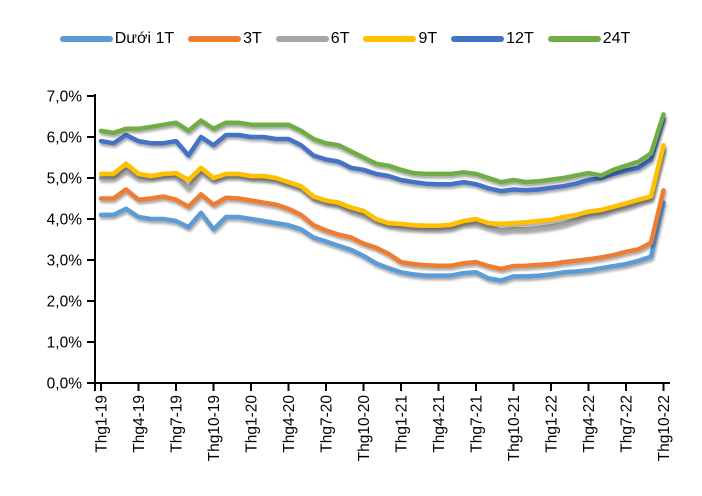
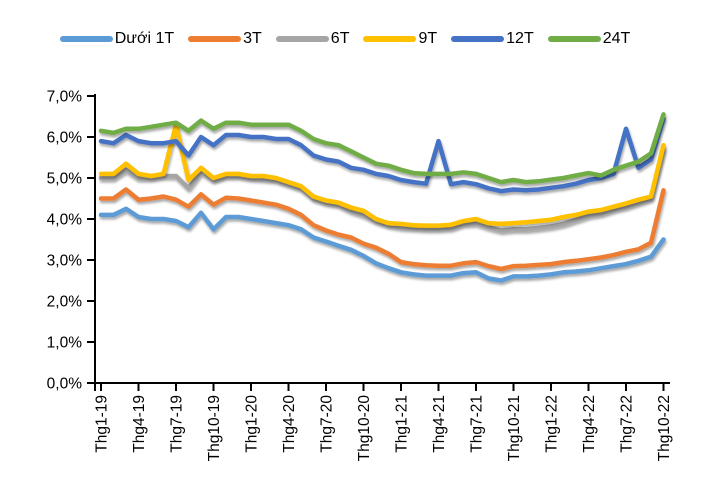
9T/Thg7-19: 5,1% -> 6,3%
12T/Thg4-21: 4,8% -> 5,9%
12T/Thg7-22: 5,2% -> 6,2%
Dưới 1T/Thg10-22: 4,4% -> 3,5%
